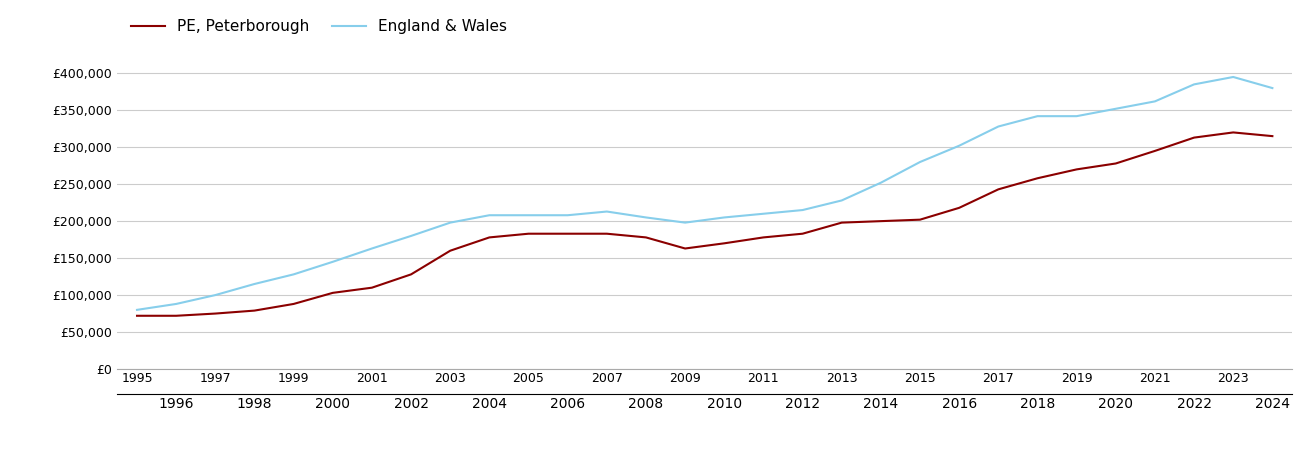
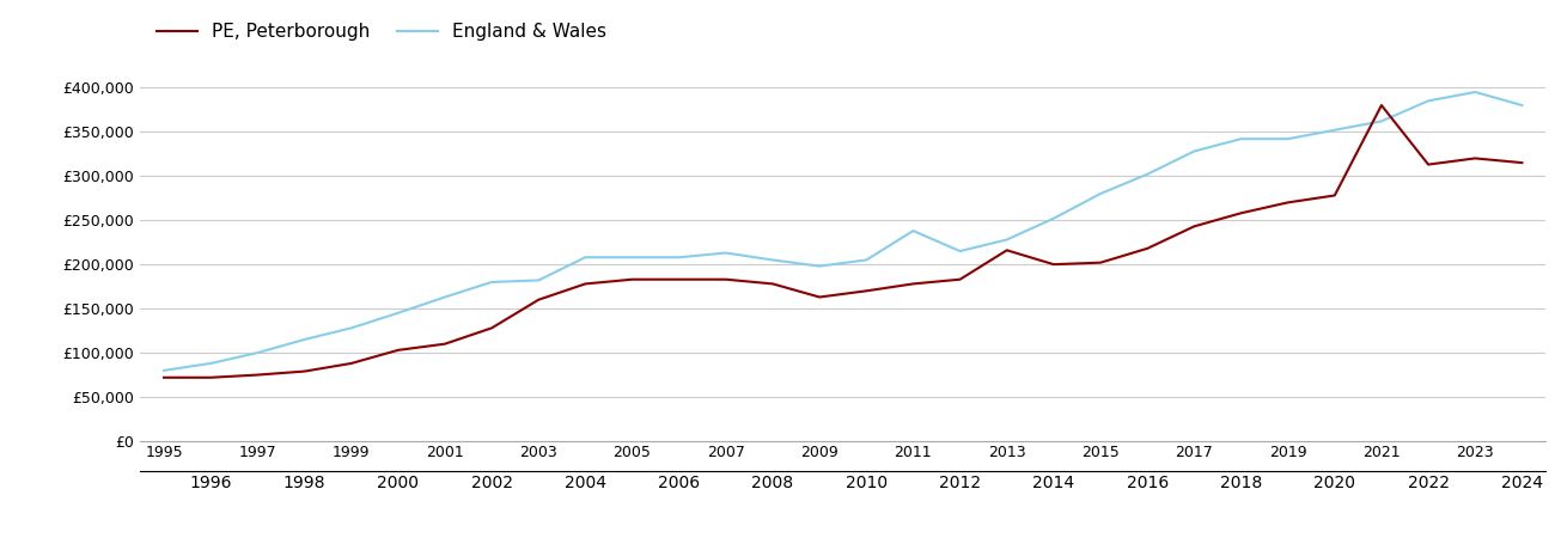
England & Wales/2003: £198,000 -> £182,000
England & Wales/2011: £210,000 -> £238,000
PE, Peterborough/2013: £198,000 -> £216,000
PE, Peterborough/2021: £295,000 -> £380,000
